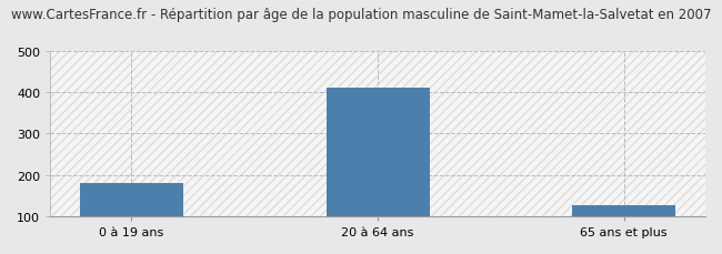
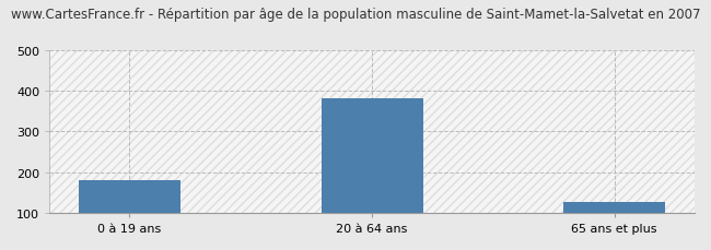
20 à 64 ans: 410 -> 380
